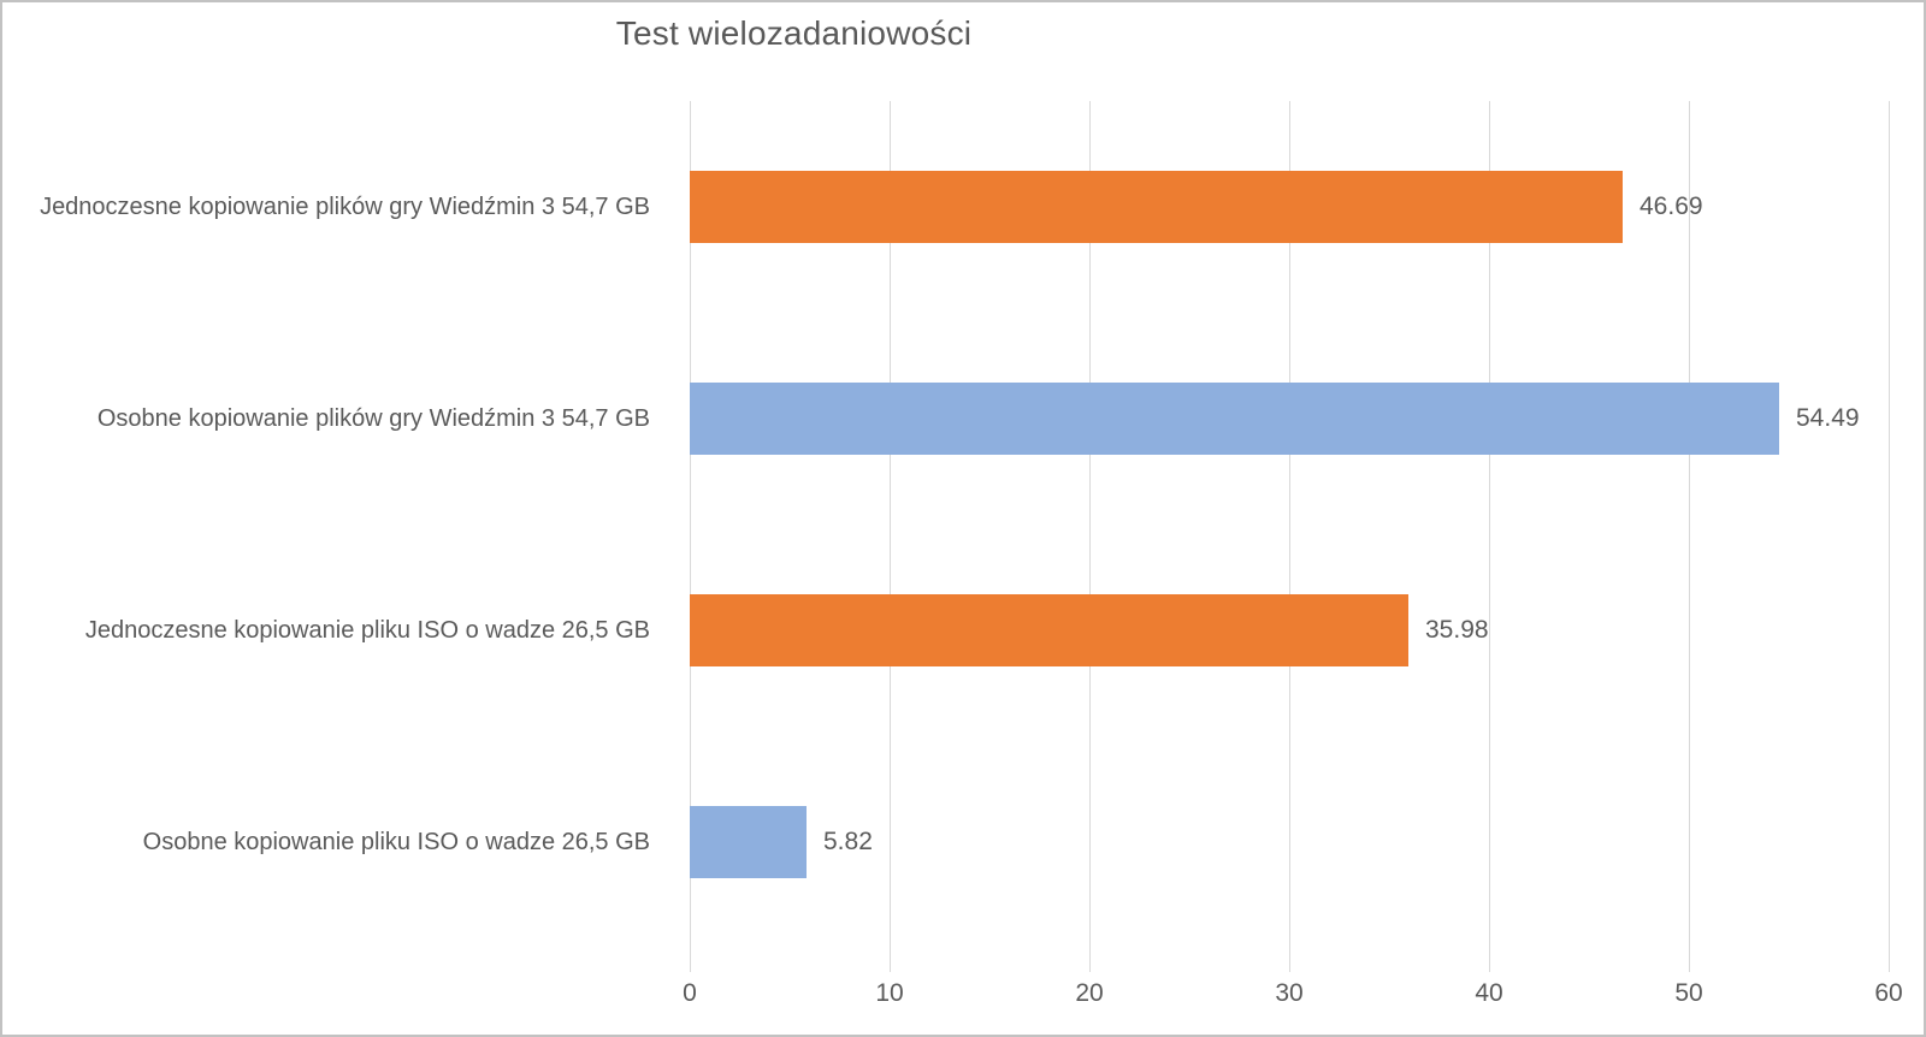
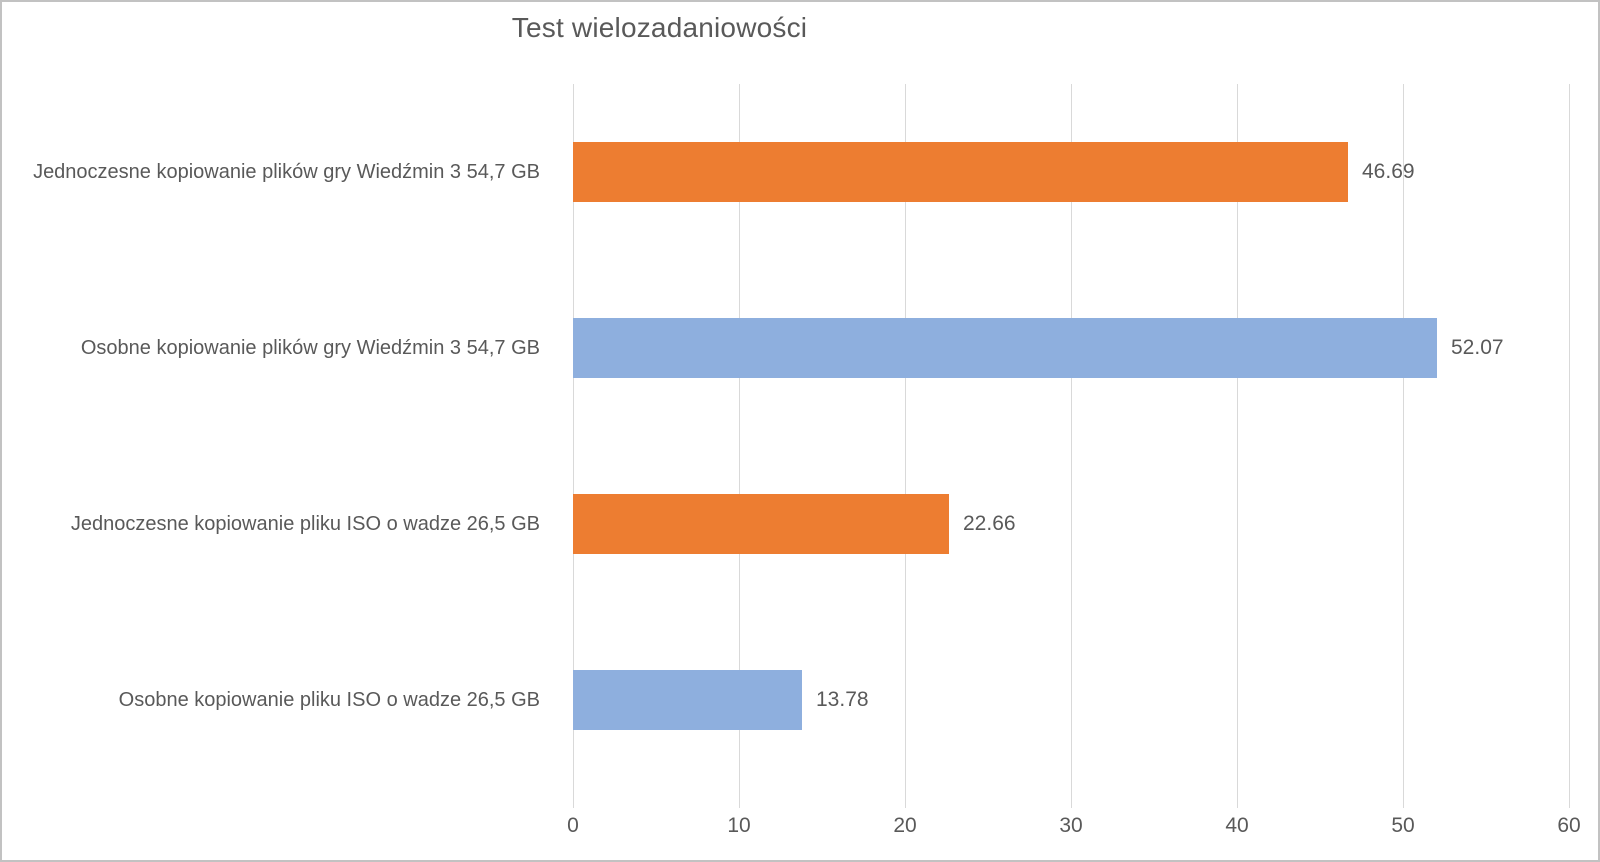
Osobne kopiowanie plików gry Wiedźmin 3 54,7 GB: 54.49 -> 52.07
Jednoczesne kopiowanie pliku ISO o wadze 26,5 GB: 35.98 -> 22.66
Osobne kopiowanie pliku ISO o wadze 26,5 GB: 5.82 -> 13.78
